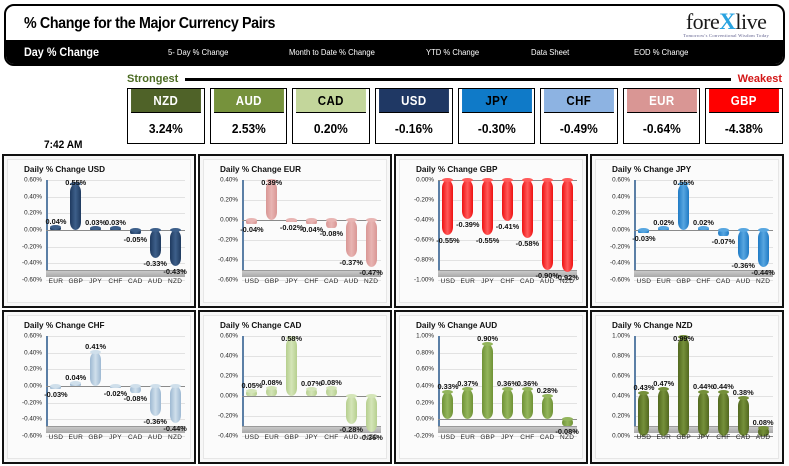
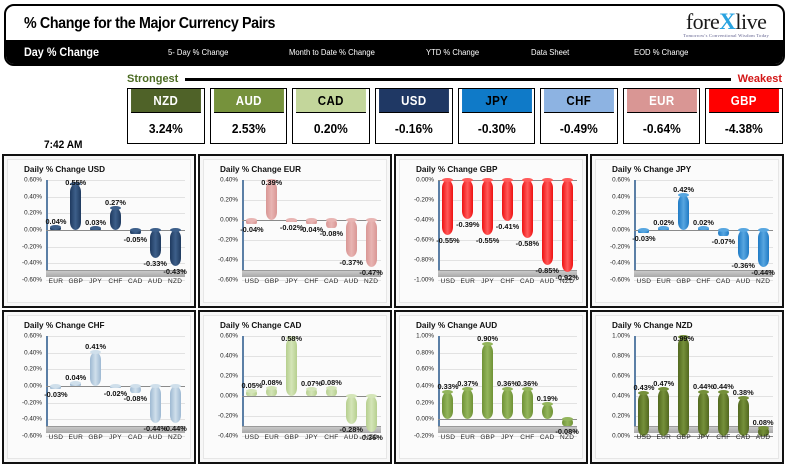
Daily % Change USD/CHF: 0.03% -> 0.27%
Daily % Change GBP/AUD: -0.90% -> -0.85%
Daily % Change JPY/GBP: 0.55% -> 0.42%
Daily % Change CHF/AUD: -0.36% -> -0.44%
Daily % Change AUD/CAD: 0.28% -> 0.19%
